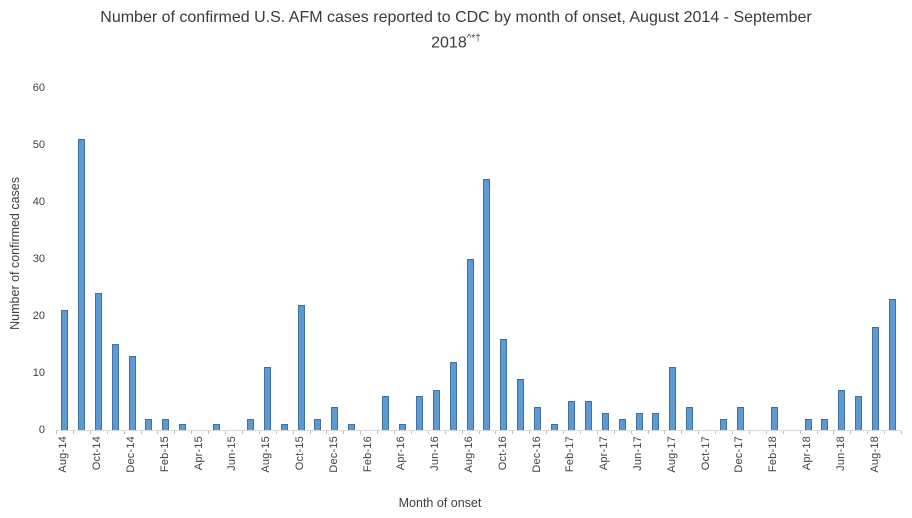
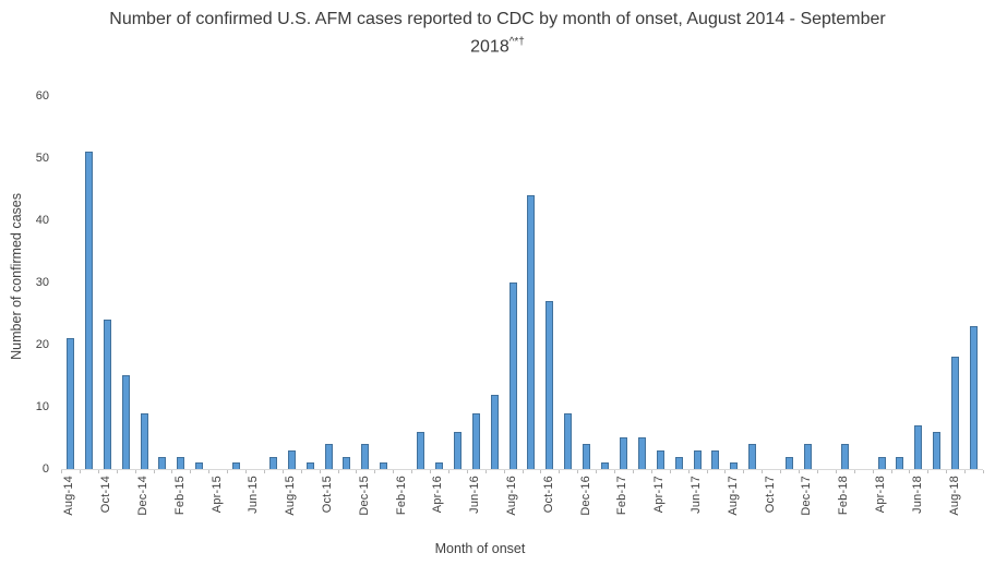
Dec-14: 13 -> 9
Aug-15: 11 -> 3
Oct-15: 22 -> 4
Jun-16: 7 -> 9
Oct-16: 16 -> 27
Aug-17: 11 -> 1
